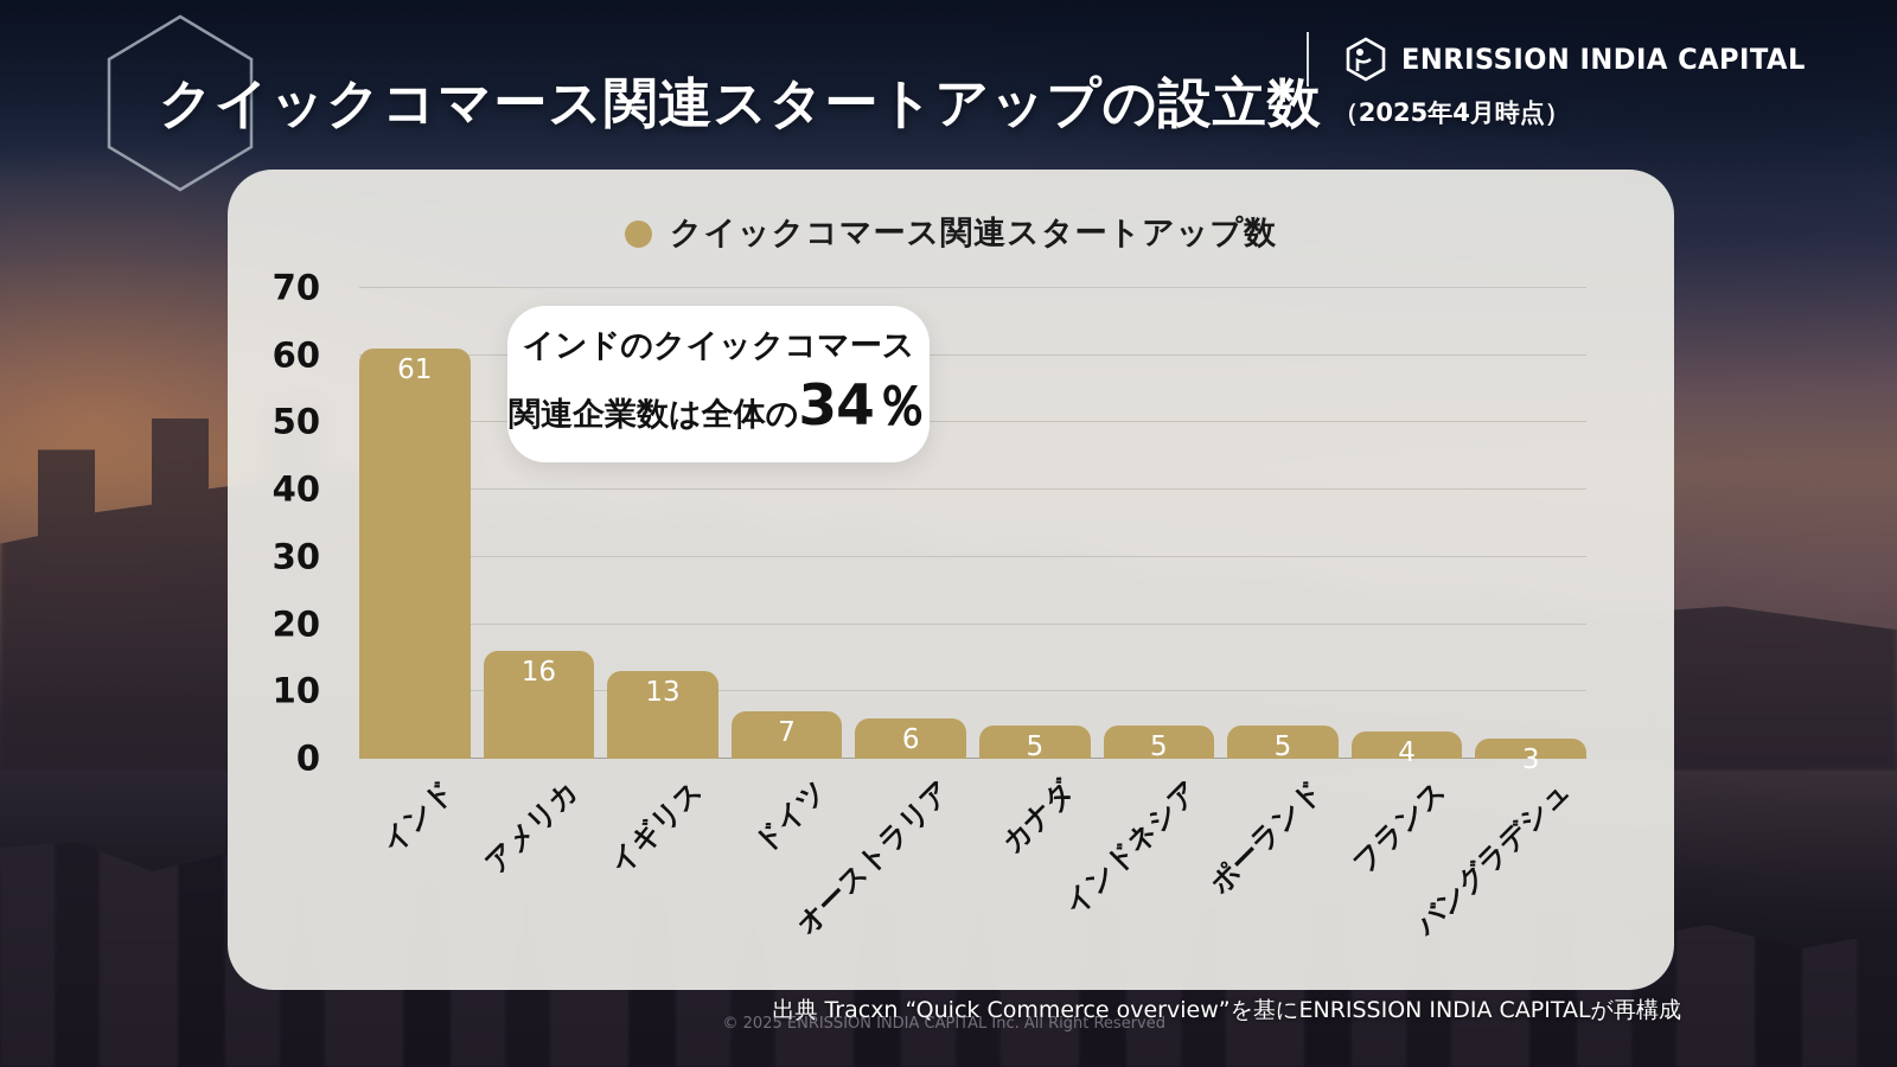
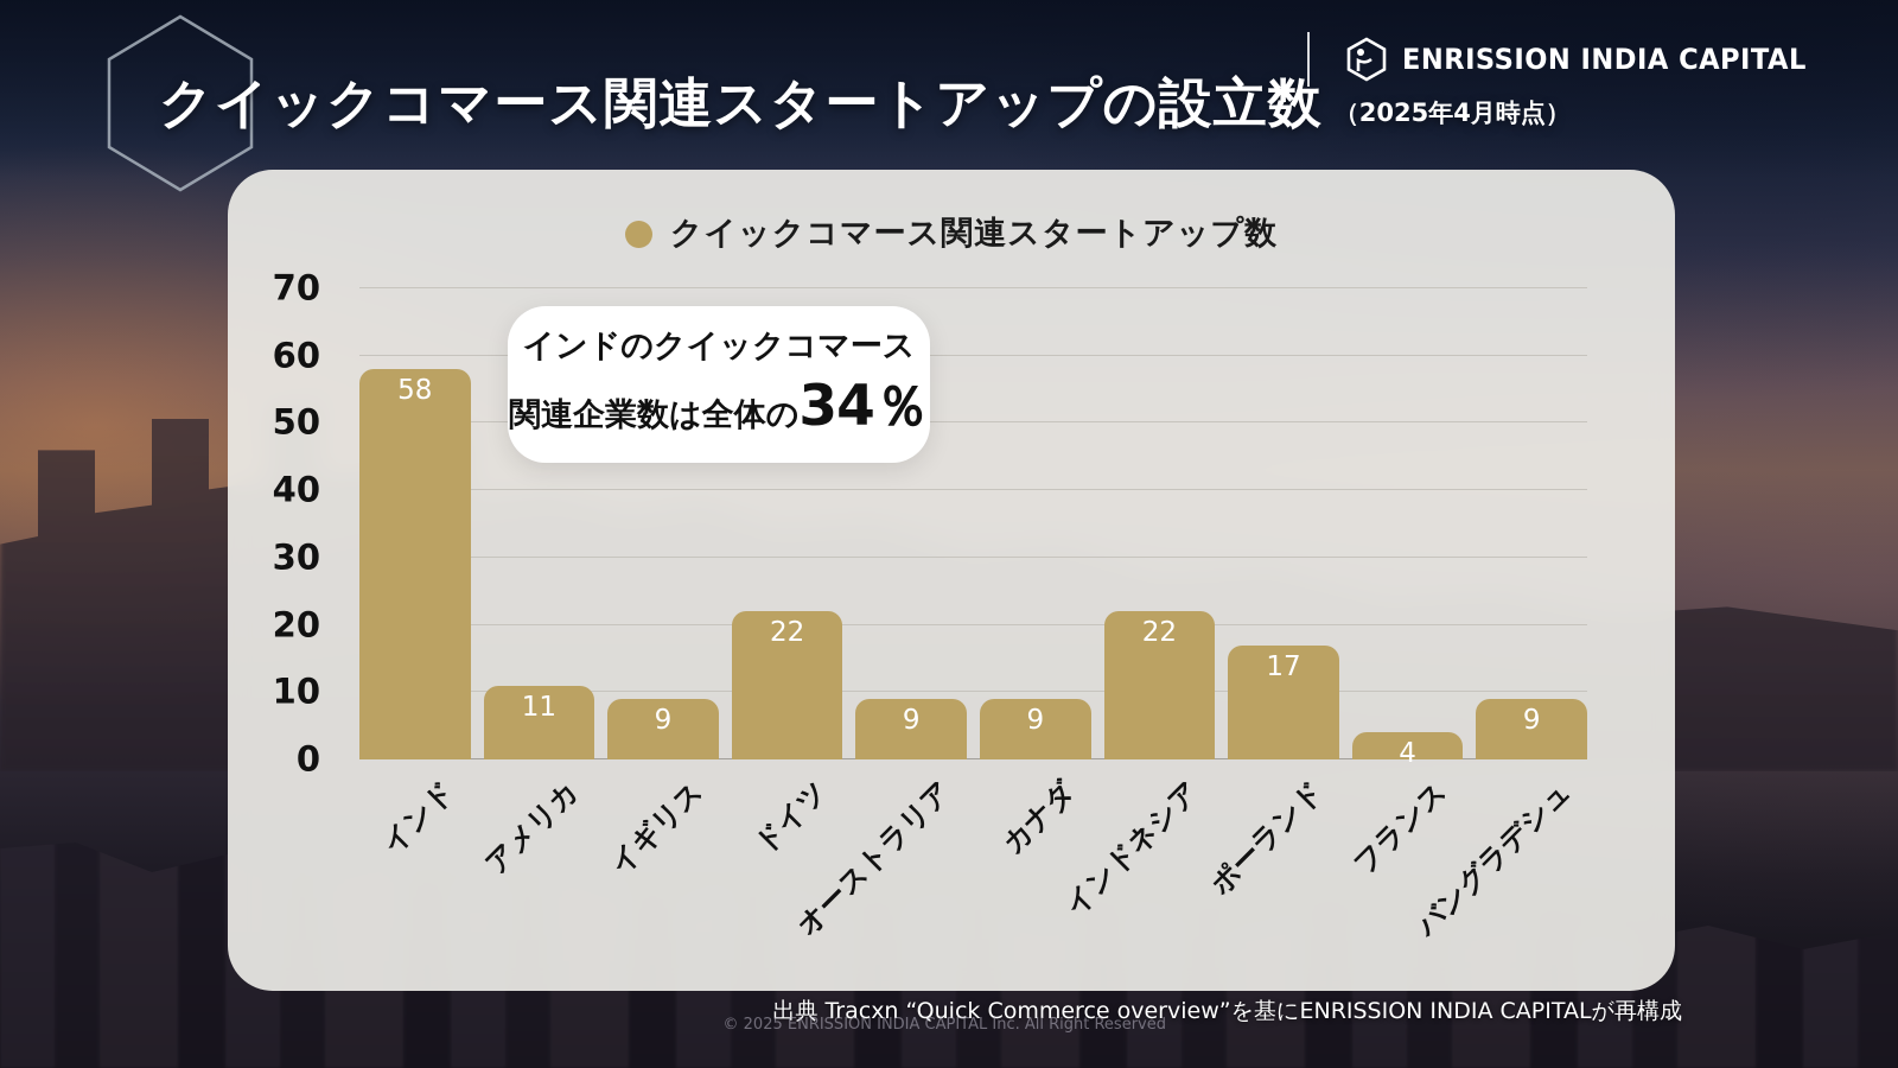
インド: 61 -> 58
アメリカ: 16 -> 11
イギリス: 13 -> 9
ドイツ: 7 -> 22
オーストラリア: 6 -> 9
カナダ: 5 -> 9
インドネシア: 5 -> 22
ポーランド: 5 -> 17
バングラデシュ: 3 -> 9
